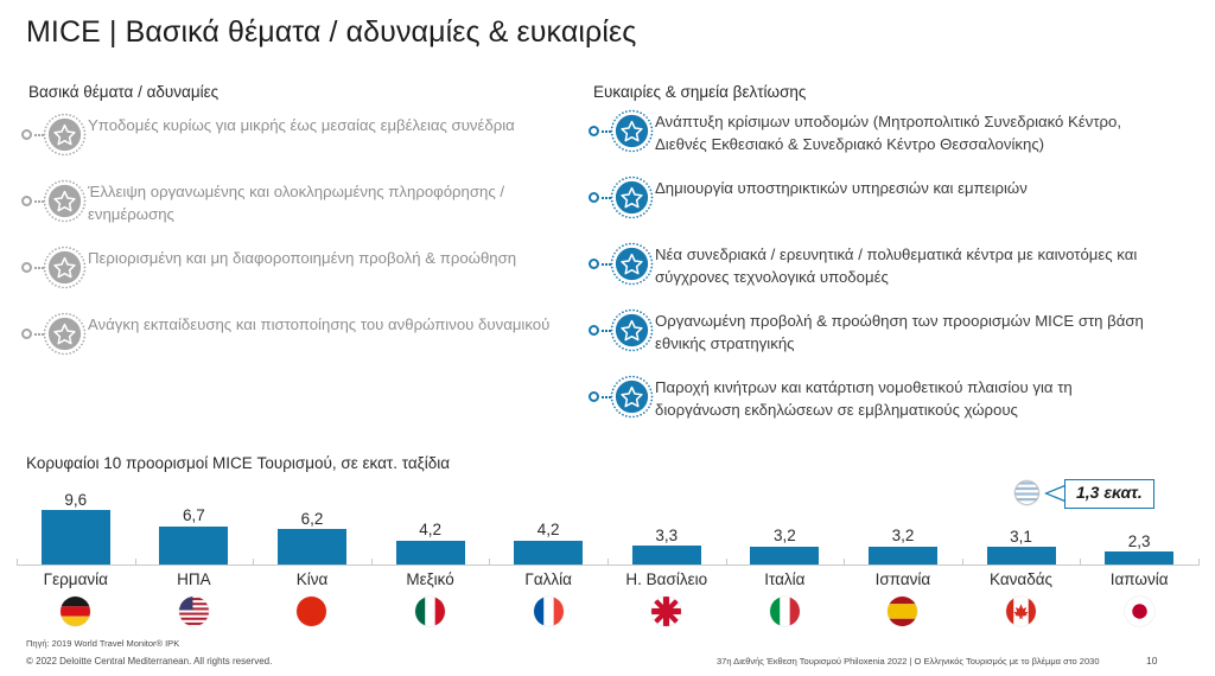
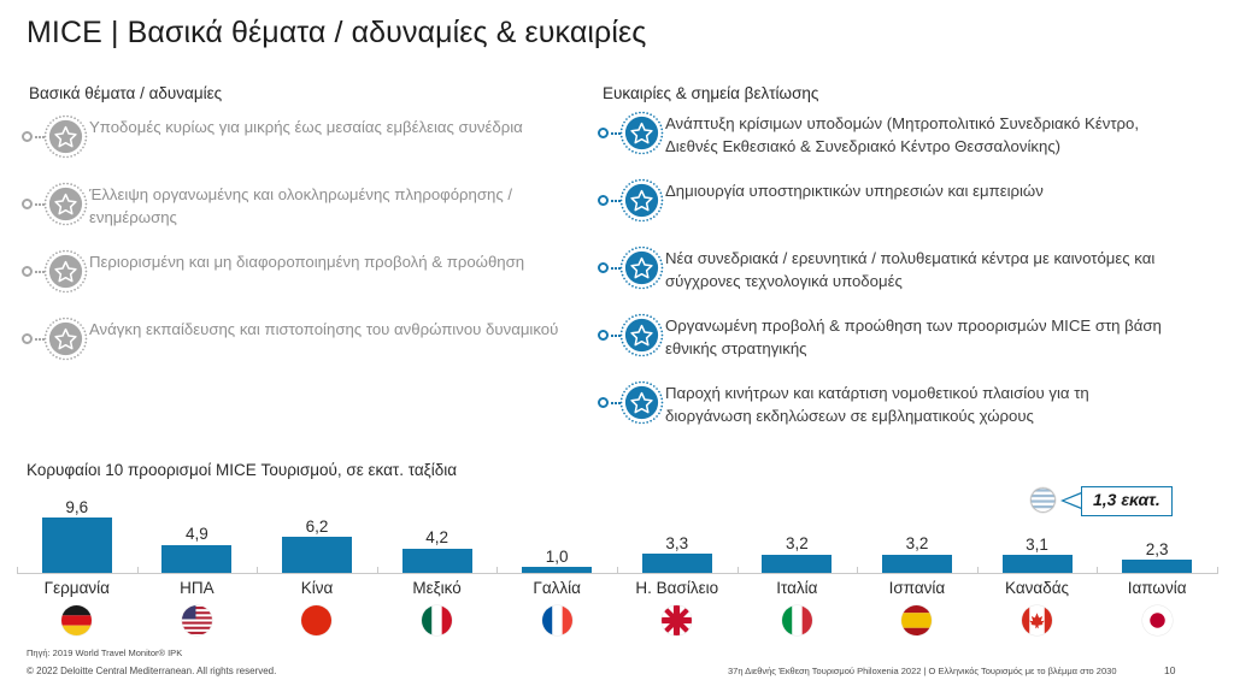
ΗΠΑ: 6,7 -> 4,9
Γαλλία: 4,2 -> 1,0
